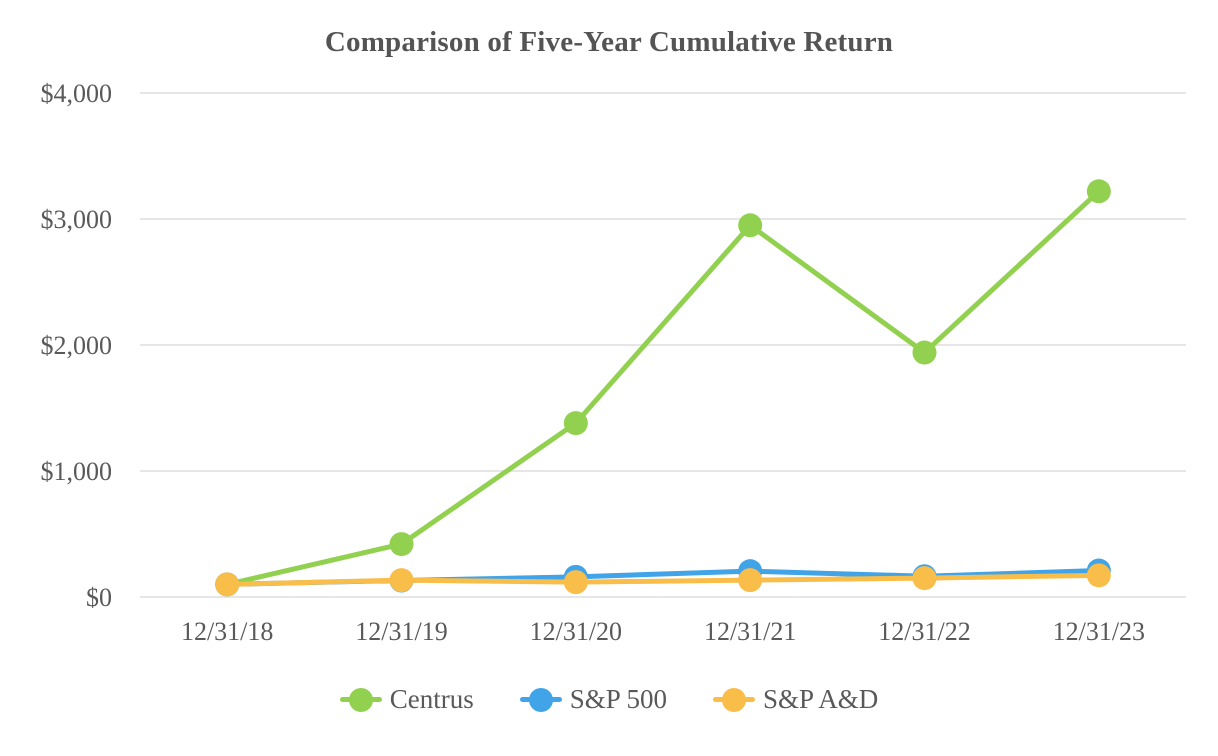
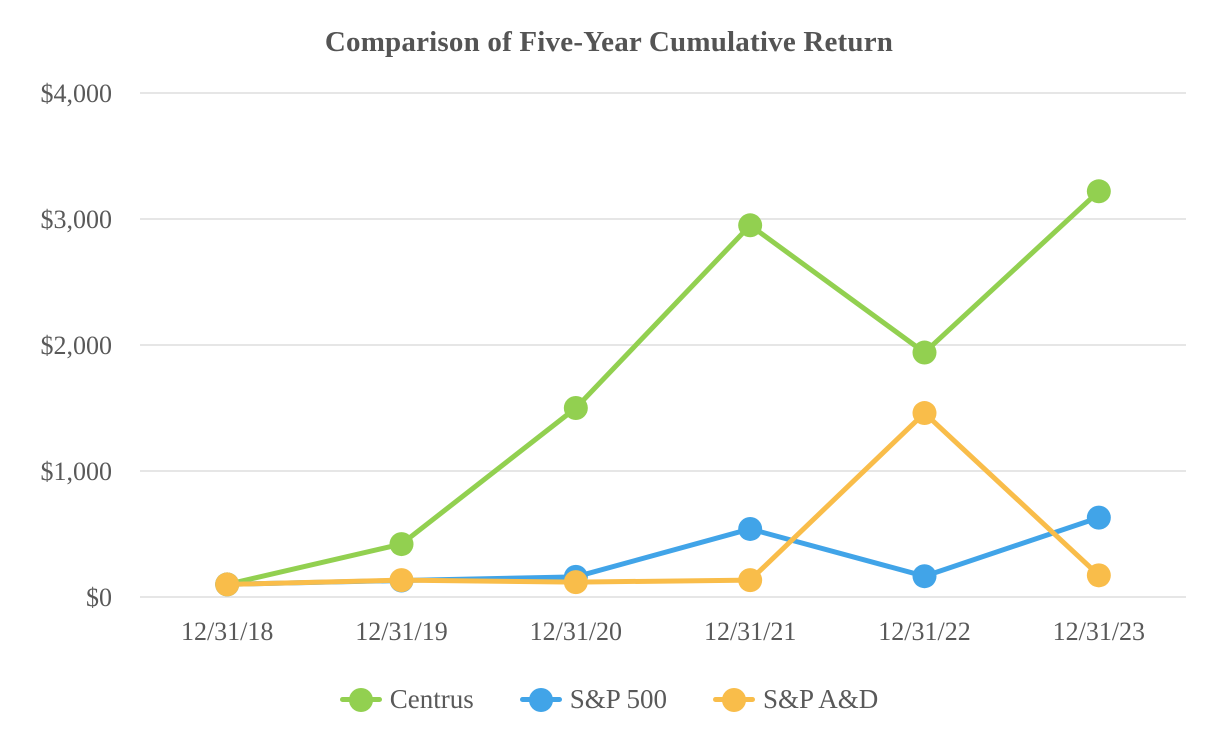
Centrus/12/31/20: $1380 -> $1500
S&P 500/12/31/21: $200 -> $540
S&P A&D/12/31/22: $150 -> $1460
S&P 500/12/31/23: $210 -> $630
